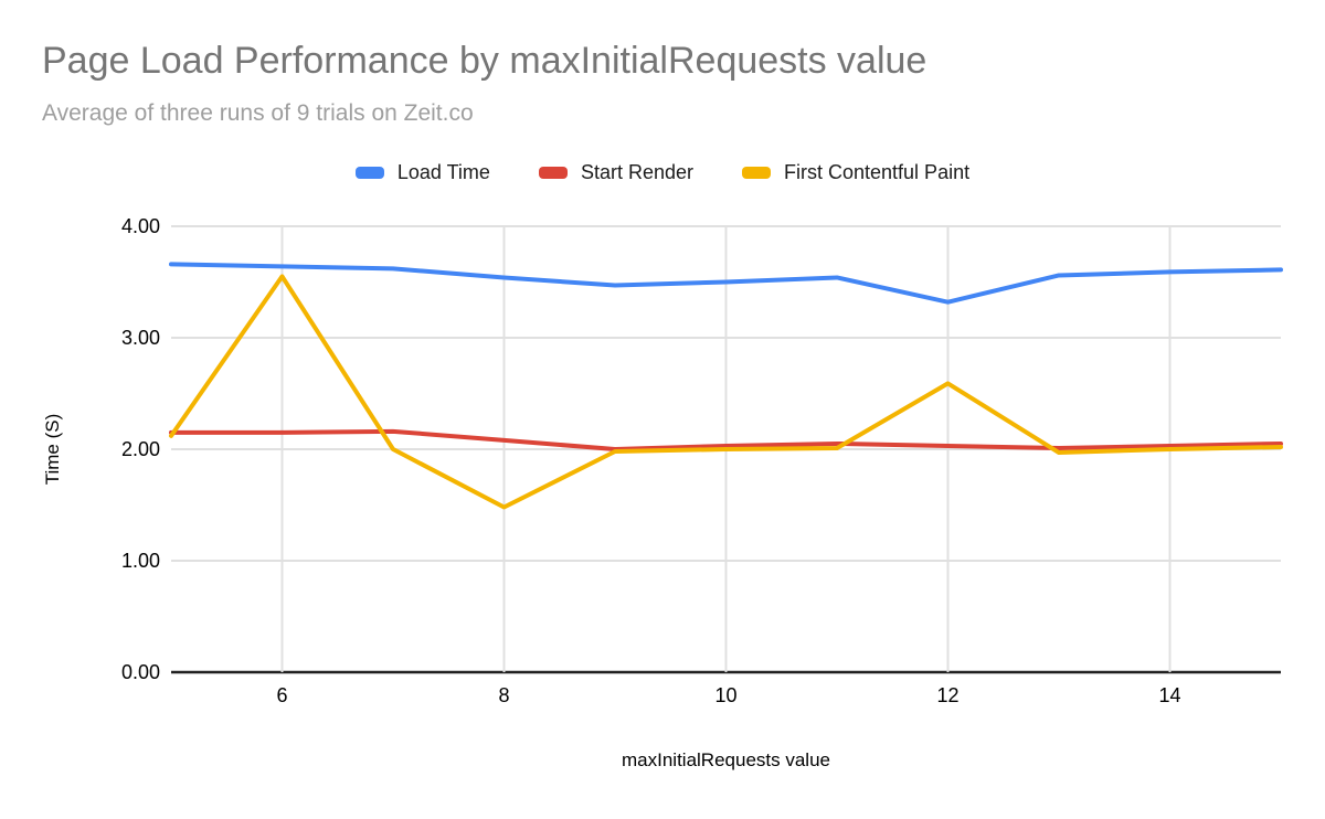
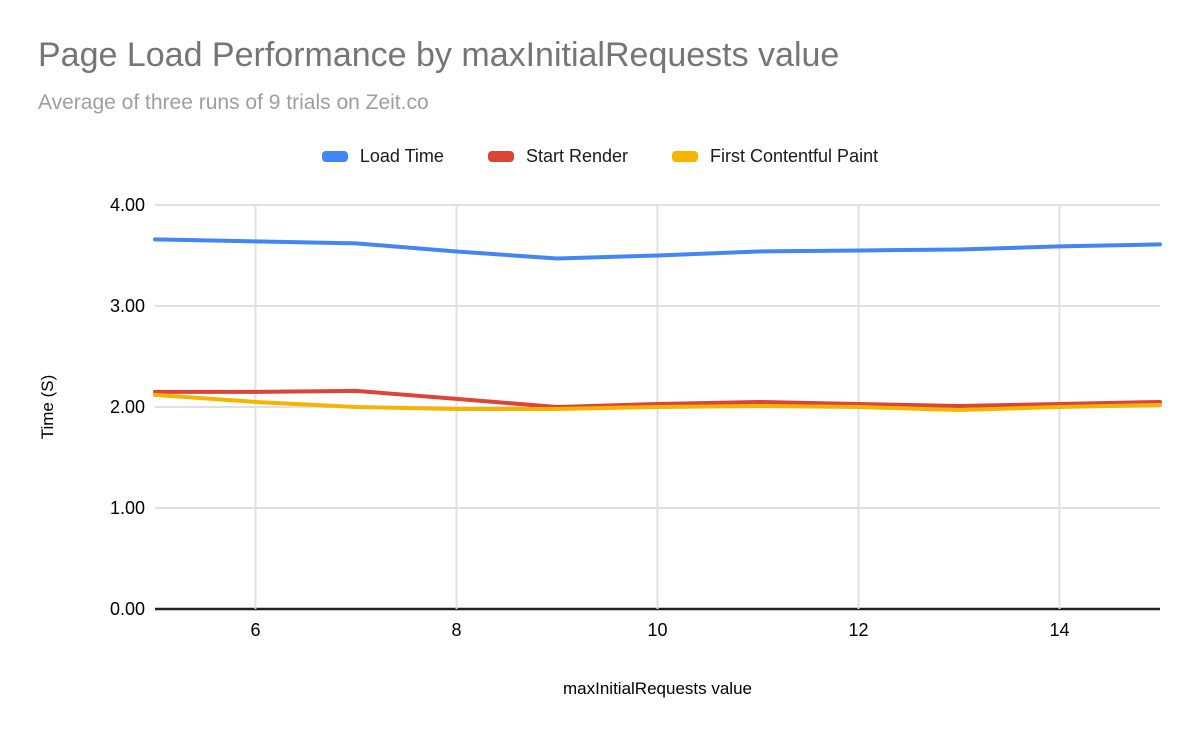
First Contentful Paint/6: 3.55 -> 2.05
First Contentful Paint/8: 1.48 -> 1.98
Load Time/12: 3.32 -> 3.55
First Contentful Paint/12: 2.59 -> 2.00
